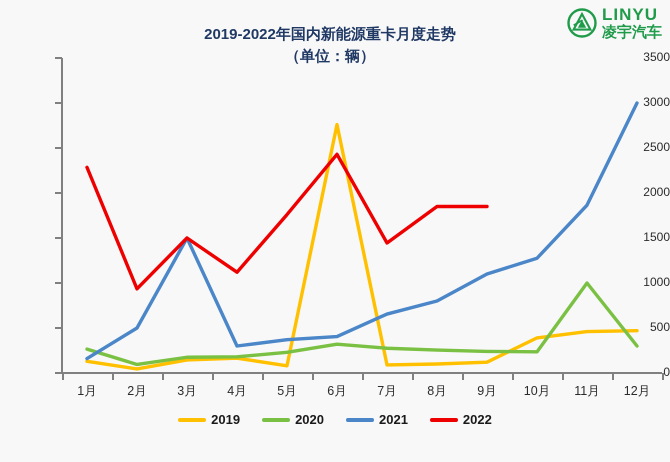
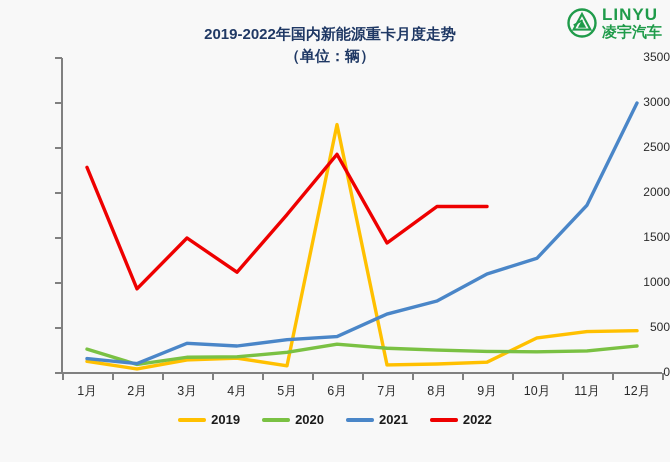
2021/2月: 500 -> 100
2021/3月: 1500 -> 300
2020/11月: 1000 -> 200
